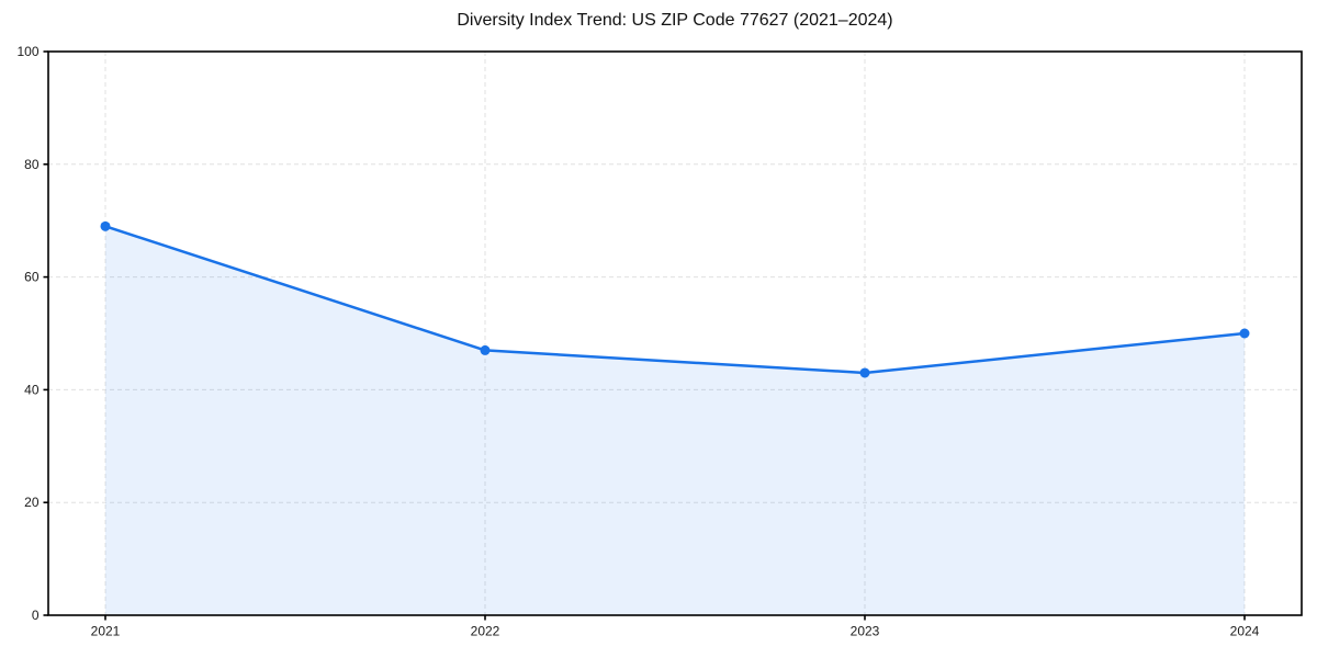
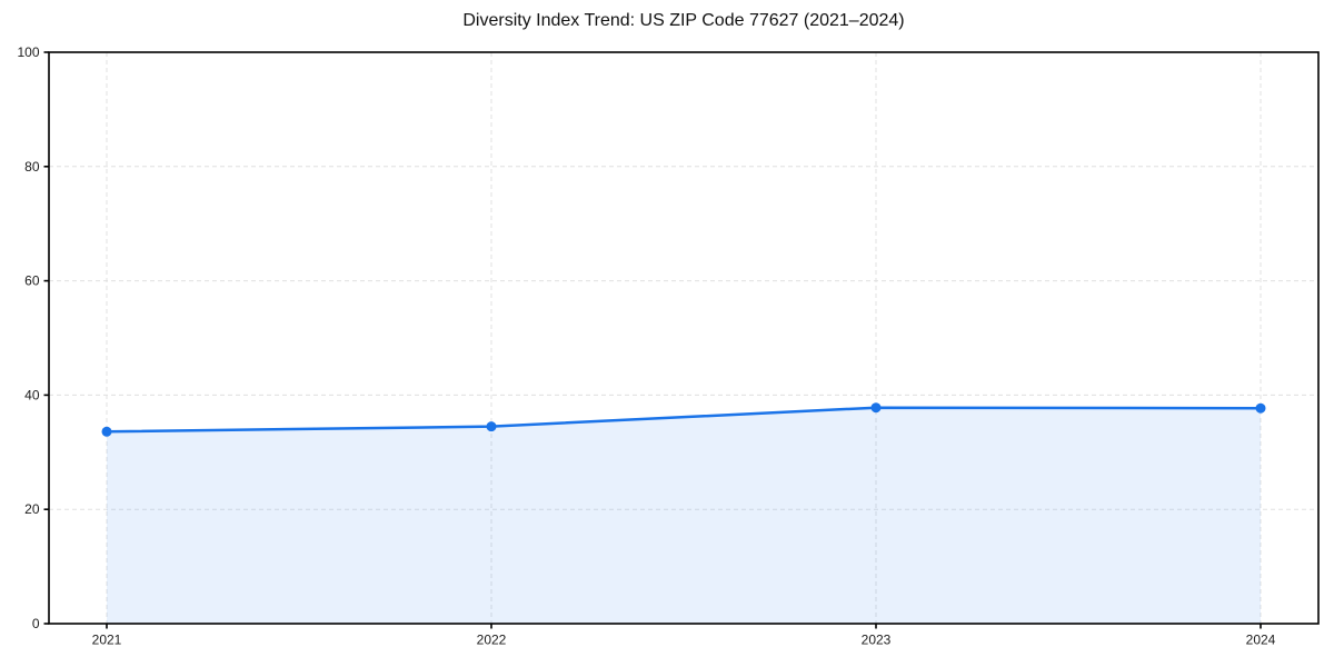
2021: 69 -> 34
2022: 47 -> 34
2023: 43 -> 38
2024: 50 -> 38
